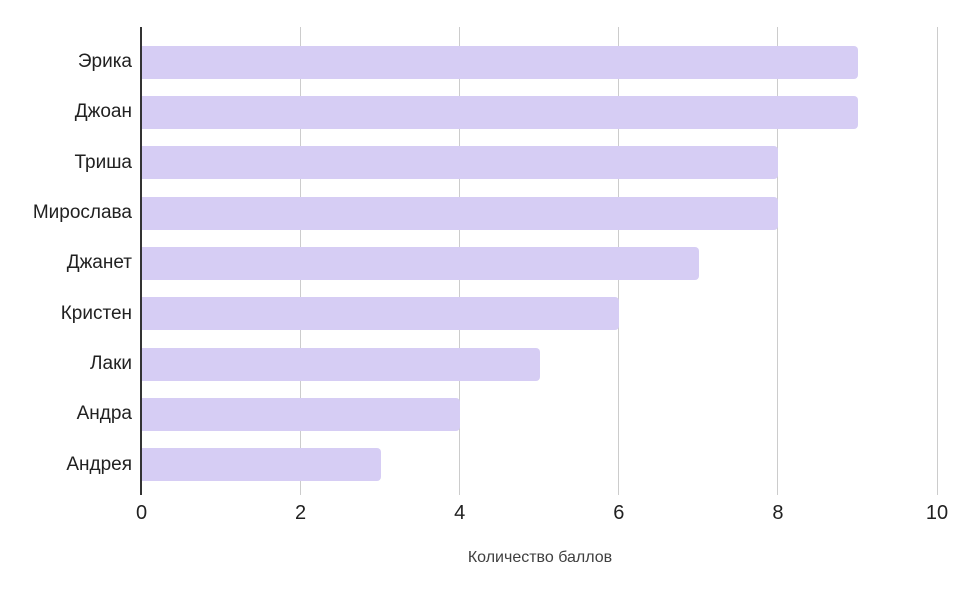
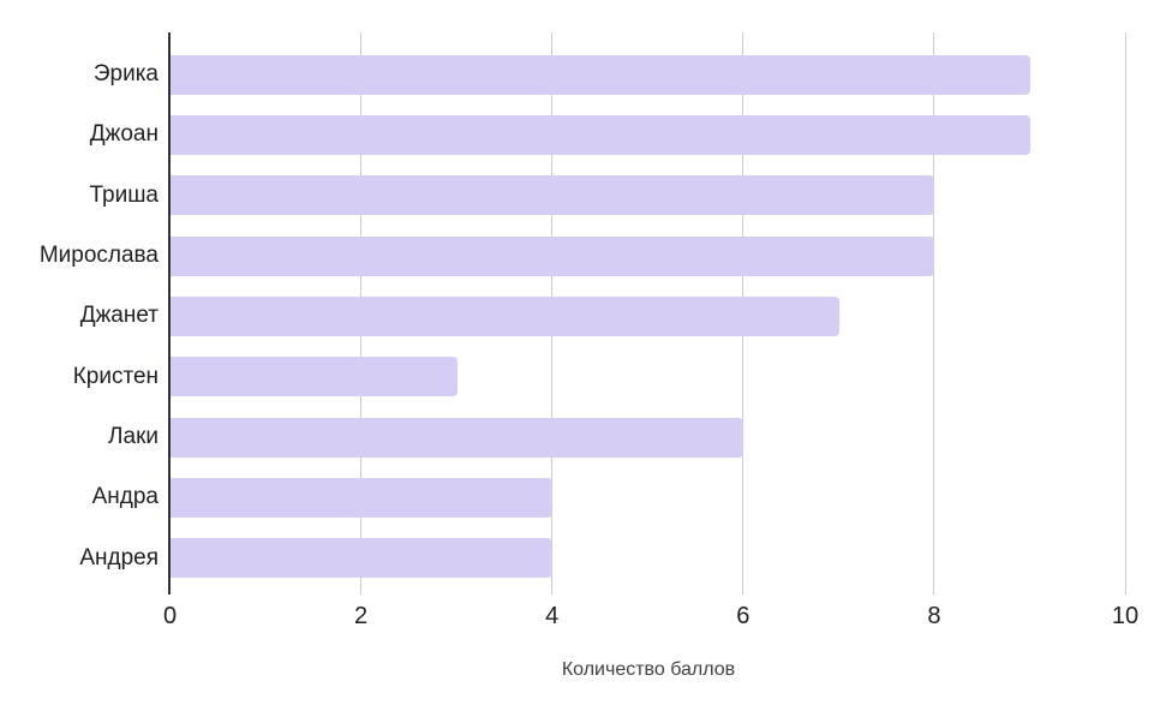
Кристен: 6 -> 3
Лаки: 5 -> 6
Андрея: 3 -> 4
